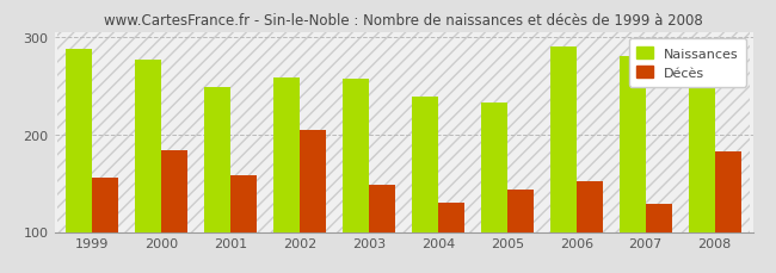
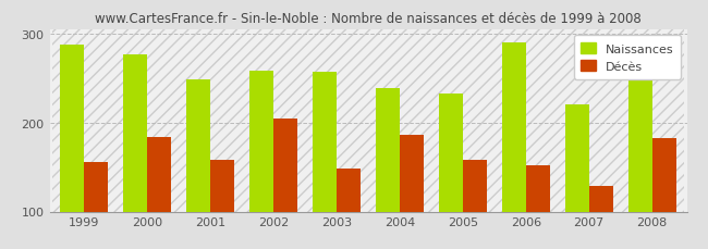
Décès/2004: 130 -> 186
Décès/2005: 143 -> 158
Naissances/2007: 280 -> 220
